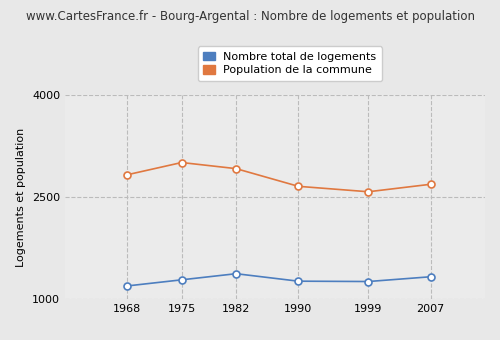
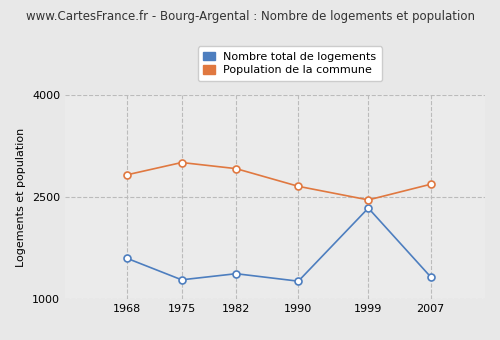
Nombre total de logements/1968: 1200 -> 1600
Nombre total de logements/1999: 1260 -> 2340
Population de la commune/1999: 2580 -> 2460
